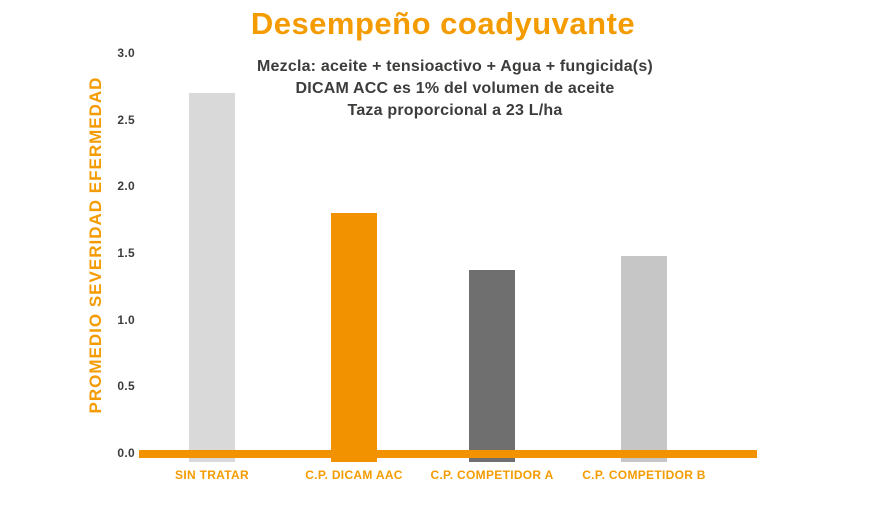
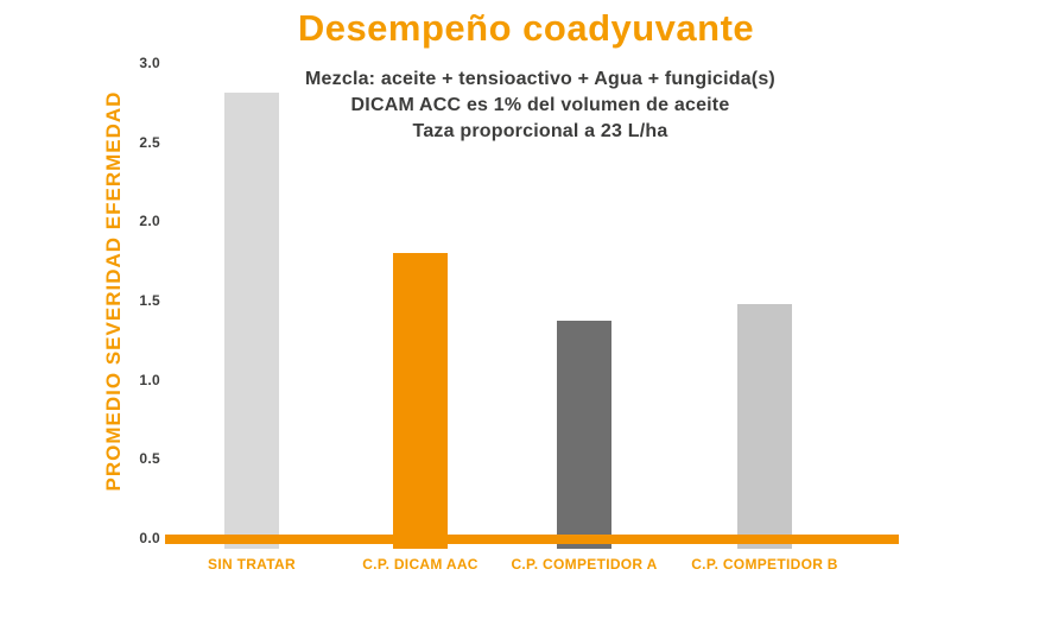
SIN TRATAR: 2.70 -> 2.81
